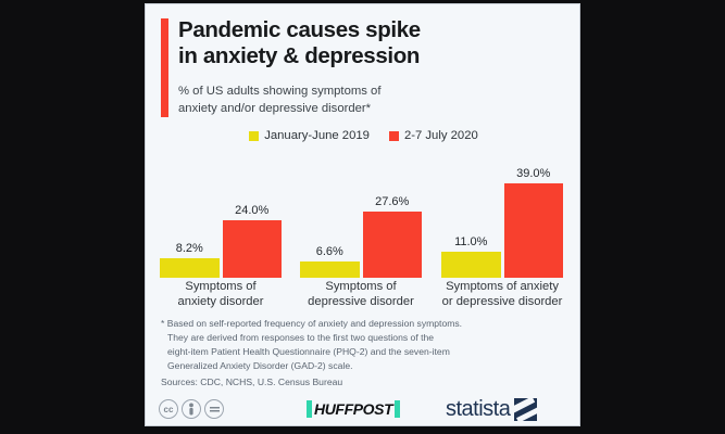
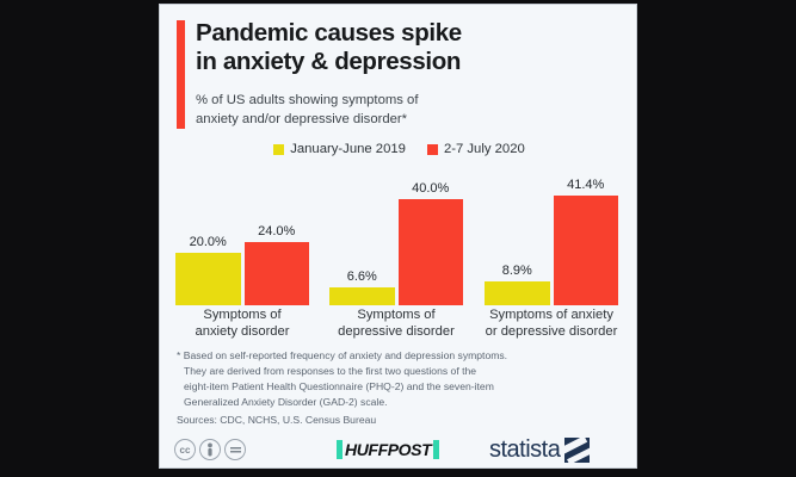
January-June 2019/Symptoms of anxiety disorder: 8.2% -> 20.0%
2-7 July 2020/Symptoms of depressive disorder: 27.6% -> 40.0%
January-June 2019/Symptoms of anxiety or depressive disorder: 11.0% -> 8.9%
2-7 July 2020/Symptoms of anxiety or depressive disorder: 39.0% -> 41.4%
